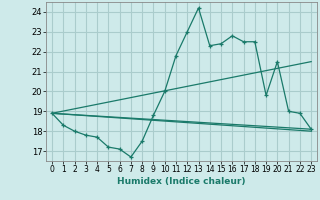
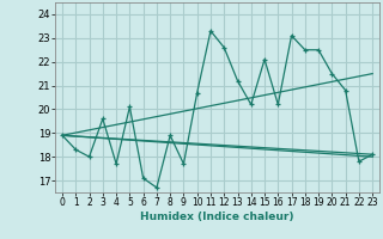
3: 17.8 -> 19.6
5: 17.2 -> 20.1
8: 17.5 -> 18.9
9: 18.8 -> 17.7
10: 20.0 -> 20.7
11: 21.8 -> 23.3
12: 23.0 -> 22.6
13: 24.2 -> 21.2
14: 22.3 -> 20.2
15: 22.4 -> 22.1
16: 22.8 -> 20.2
17: 22.5 -> 23.1
19: 19.8 -> 22.5
21: 19.0 -> 20.8
22: 18.9 -> 17.8
